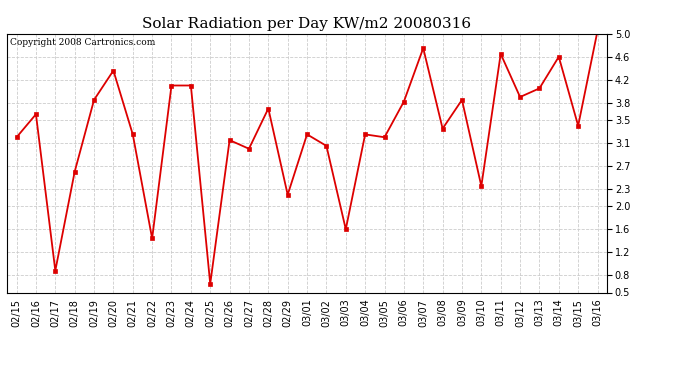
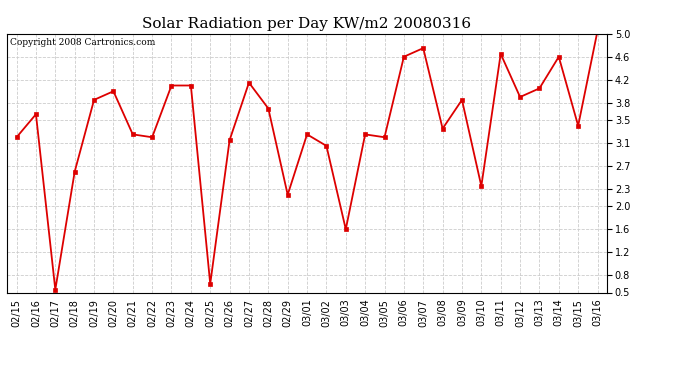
02/17: 0.88 -> 0.55
02/20: 4.36 -> 4.00
02/22: 1.44 -> 3.20
02/27: 3.00 -> 4.15
03/06: 3.82 -> 4.60
